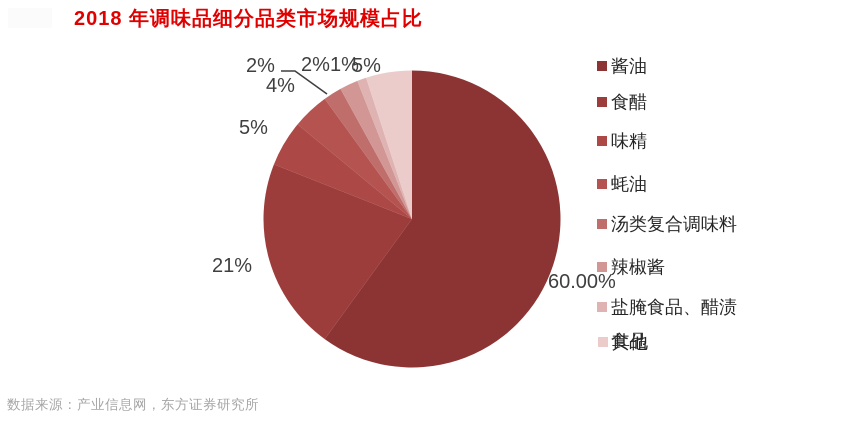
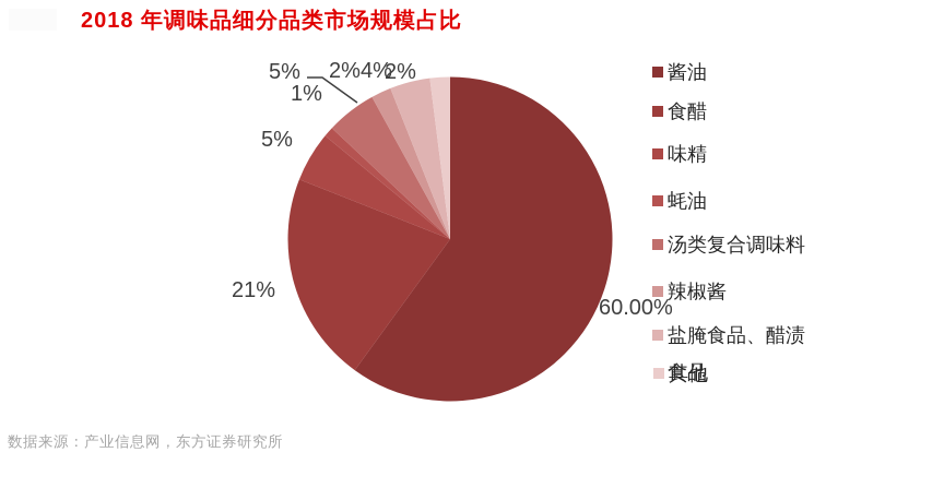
蚝油: 4% -> 1%
汤类复合调味料: 2% -> 5%
盐腌食品、醋渍食品: 1% -> 4%
其他: 5% -> 2%
